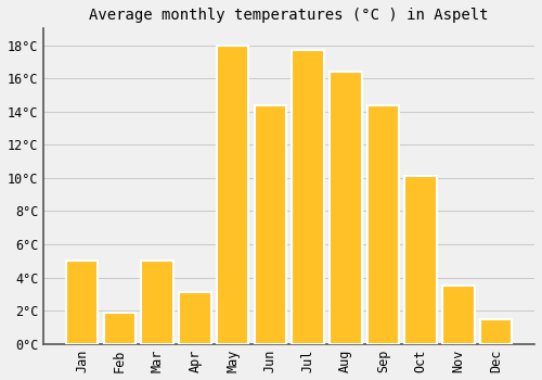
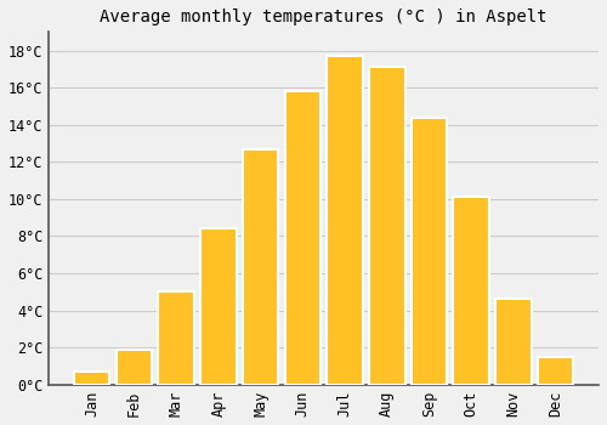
Jan: 5.0°C -> 0.7°C
Apr: 3.1°C -> 8.4°C
May: 18.0°C -> 12.7°C
Jun: 14.4°C -> 15.8°C
Aug: 16.4°C -> 17.1°C
Nov: 3.5°C -> 4.6°C
